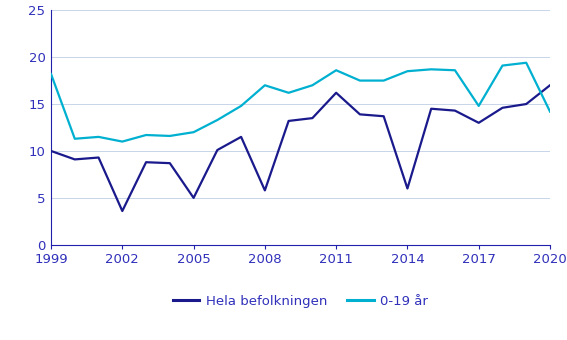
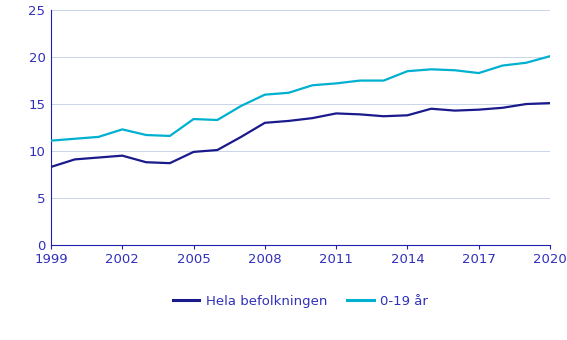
Hela befolkningen/1999: 10.0 -> 8.3
0-19 år/1999: 18.2 -> 11.1
Hela befolkningen/2002: 3.6 -> 9.5
0-19 år/2002: 11.0 -> 12.3
Hela befolkningen/2005: 5.0 -> 9.9
0-19 år/2005: 12.0 -> 13.4
Hela befolkningen/2008: 5.8 -> 13.0
0-19 år/2008: 17.0 -> 16.0
Hela befolkningen/2011: 16.2 -> 14.0
0-19 år/2011: 18.6 -> 17.2
Hela befolkningen/2014: 6.0 -> 13.8
Hela befolkningen/2017: 13.0 -> 14.4
0-19 år/2017: 14.8 -> 18.3
Hela befolkningen/2020: 17.0 -> 15.1
0-19 år/2020: 14.2 -> 20.1
